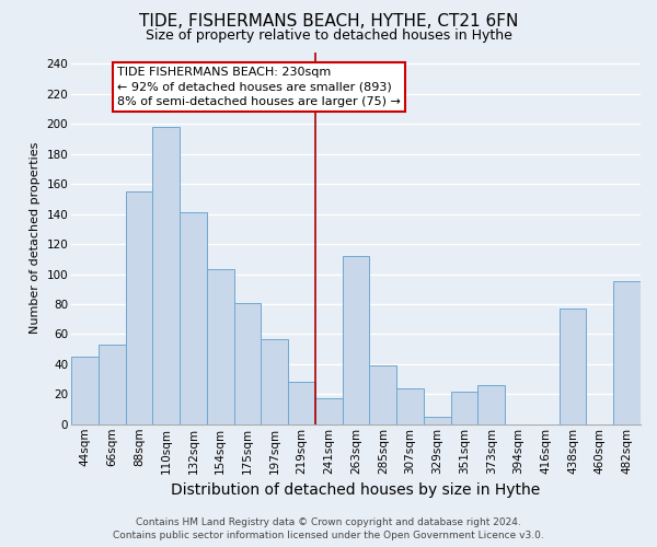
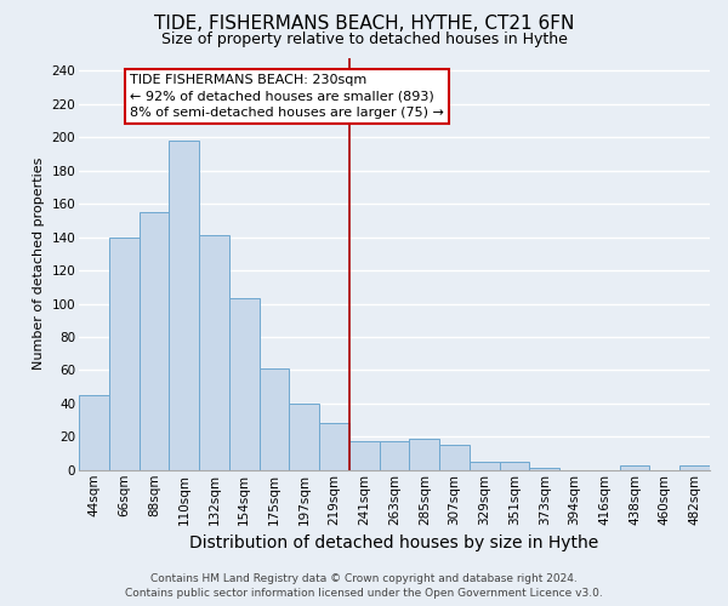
66sqm: 53 -> 140
175sqm: 81 -> 61
197sqm: 57 -> 40
263sqm: 112 -> 17
285sqm: 39 -> 19
307sqm: 24 -> 15
351sqm: 22 -> 5
373sqm: 26 -> 1
438sqm: 77 -> 3
482sqm: 95 -> 3
